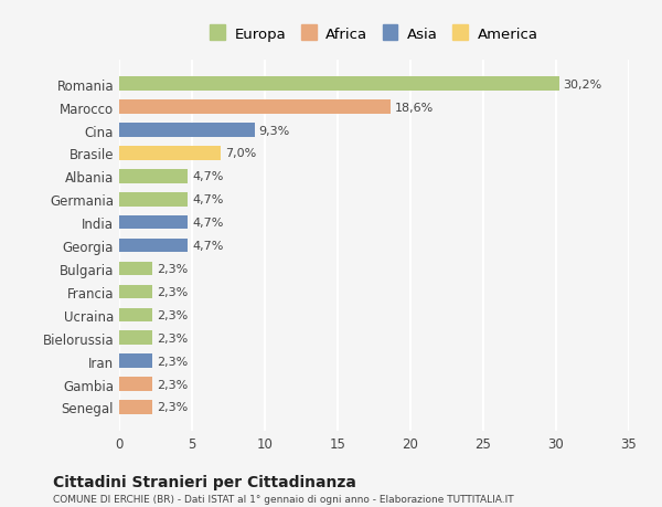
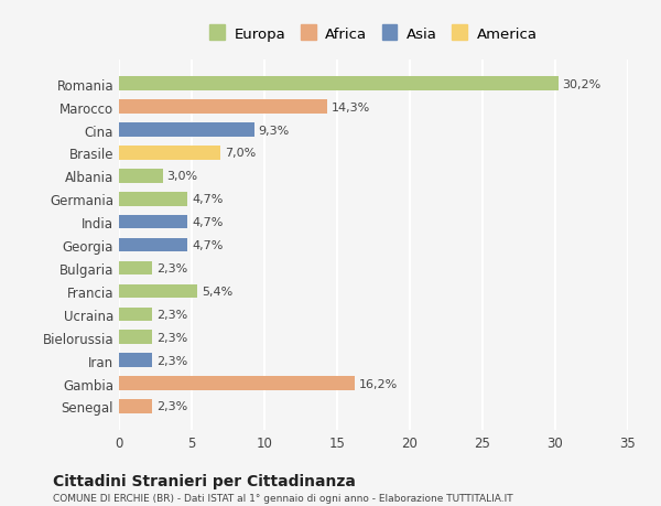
Marocco: 18,6% -> 14,3%
Albania: 4,7% -> 3,0%
Francia: 2,3% -> 5,4%
Gambia: 2,3% -> 16,2%
